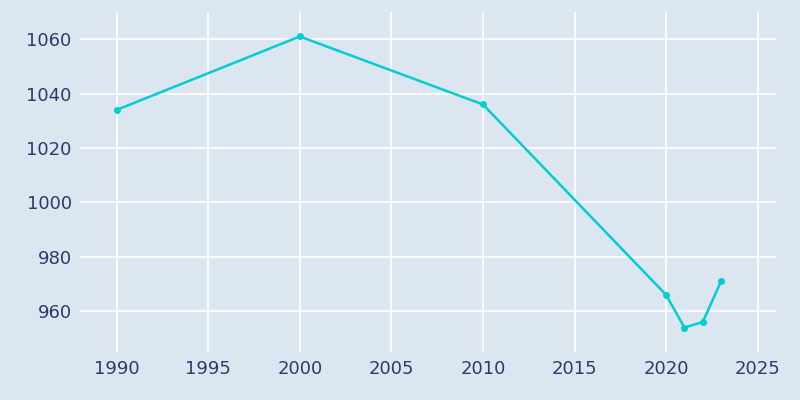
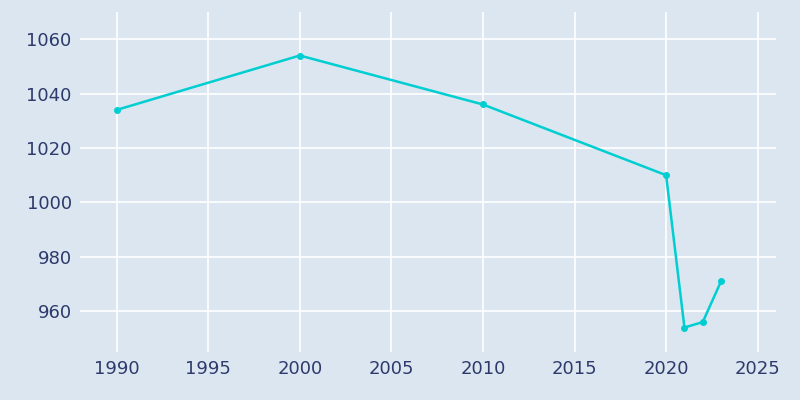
2000: 1061 -> 1054
2020: 966 -> 1010
